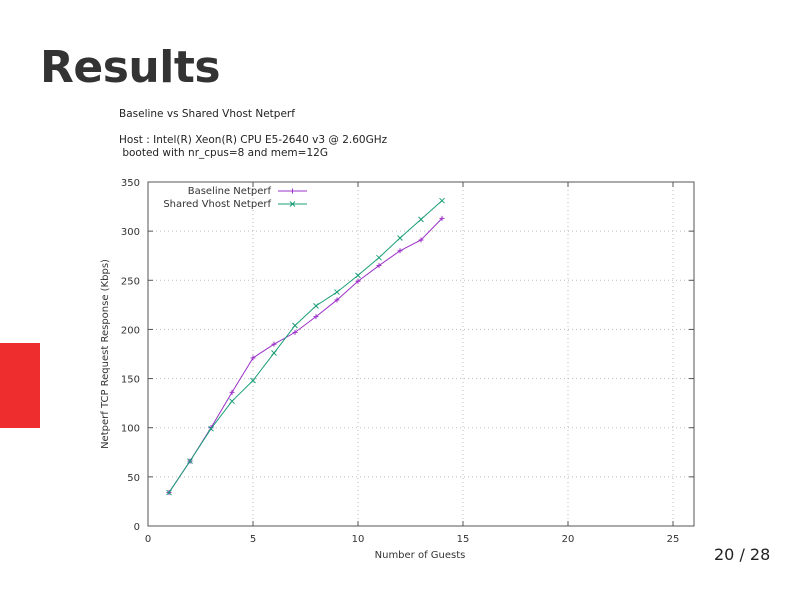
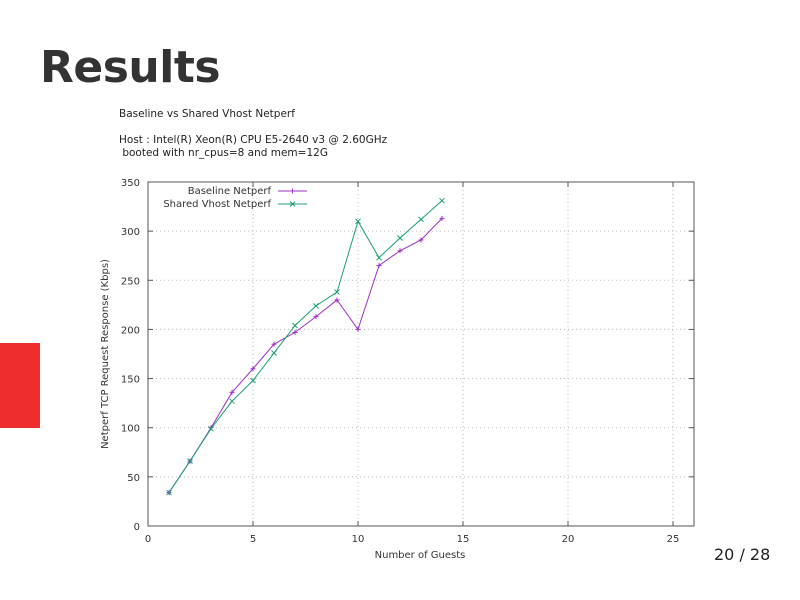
Baseline Netperf/5: 170 -> 160
Baseline Netperf/10: 250 -> 200
Shared Vhost Netperf/10: 260 -> 310
